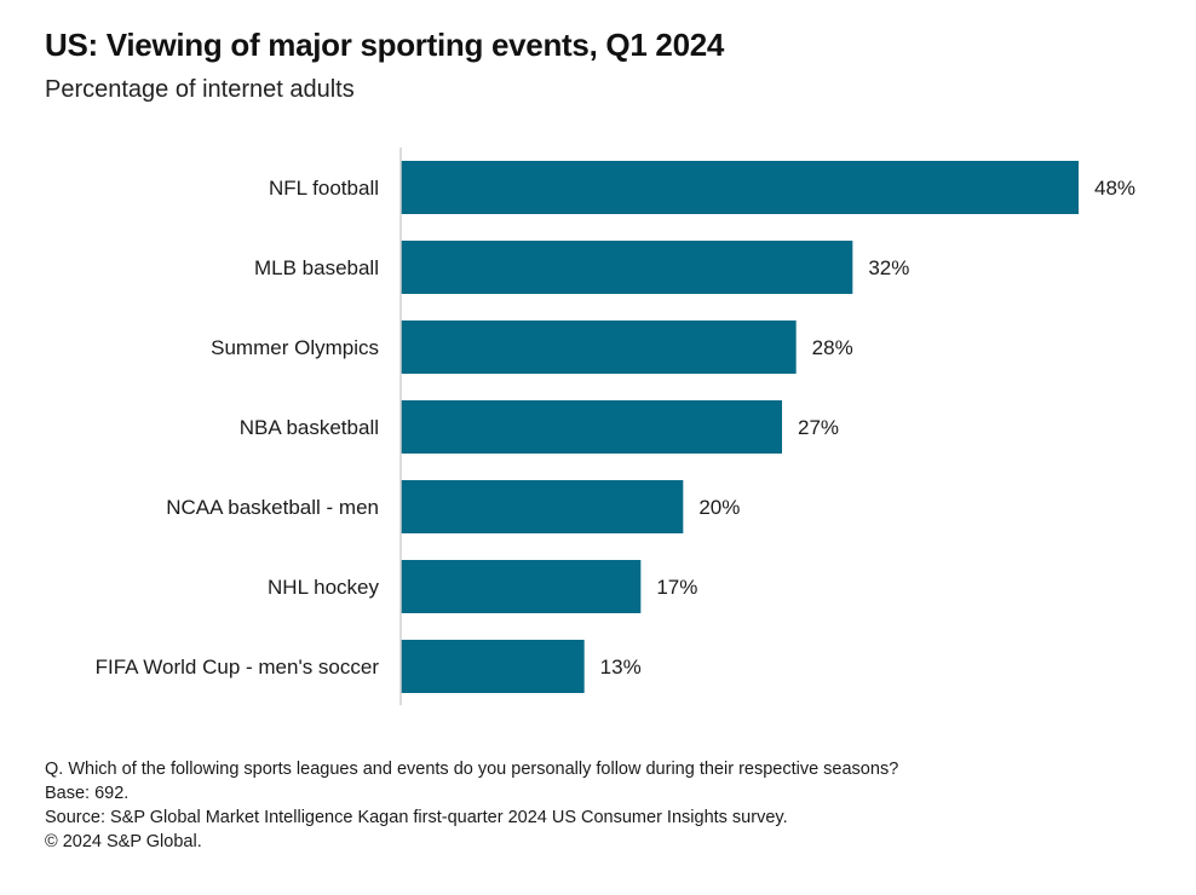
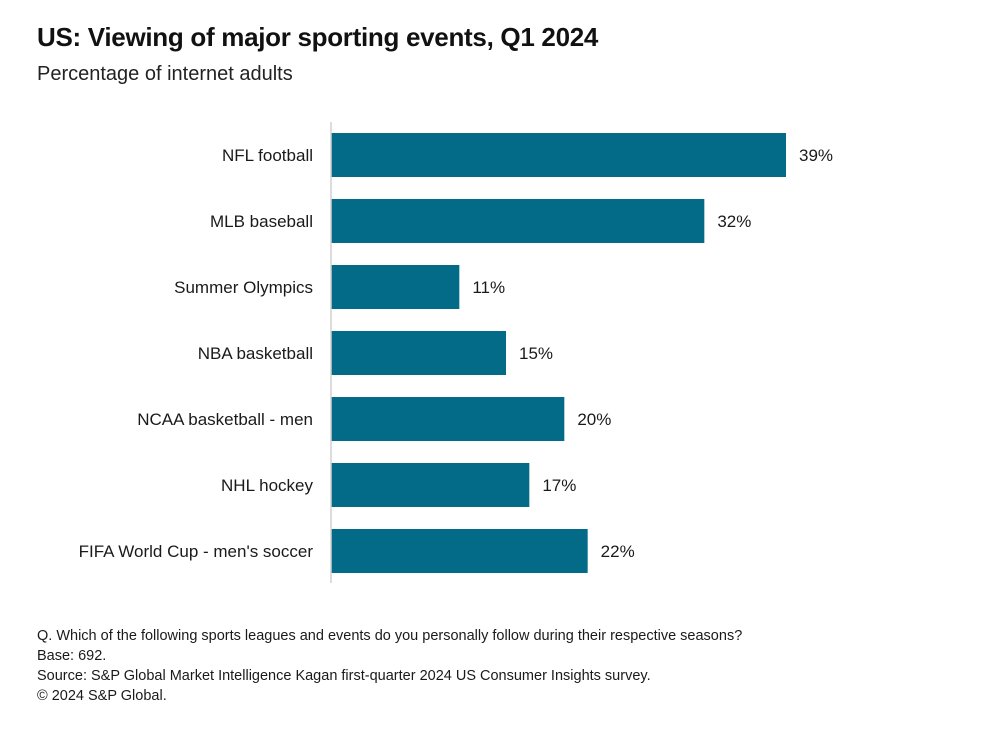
NFL football: 48% -> 39%
Summer Olympics: 28% -> 11%
NBA basketball: 27% -> 15%
FIFA World Cup - men's soccer: 13% -> 22%
